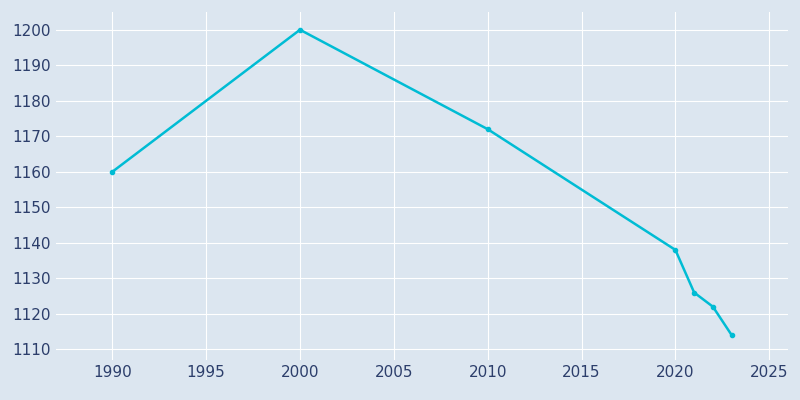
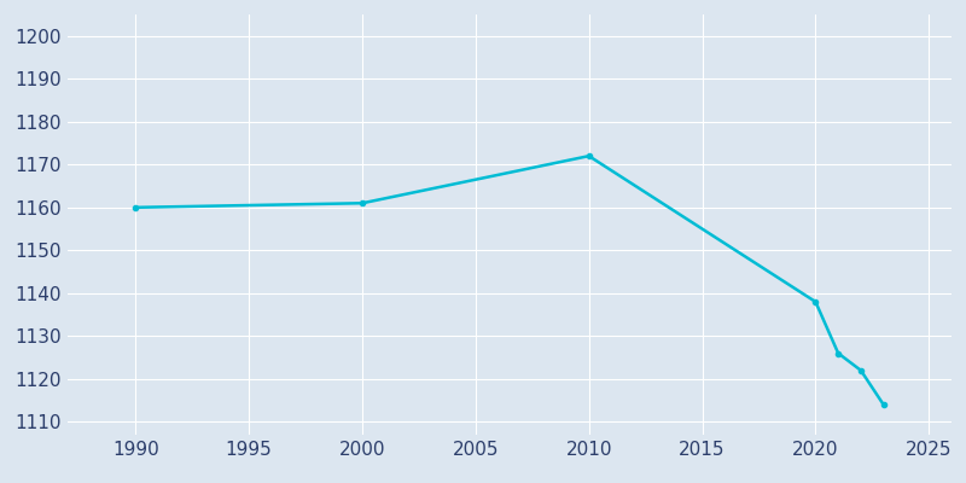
2000: 1200 -> 1161
